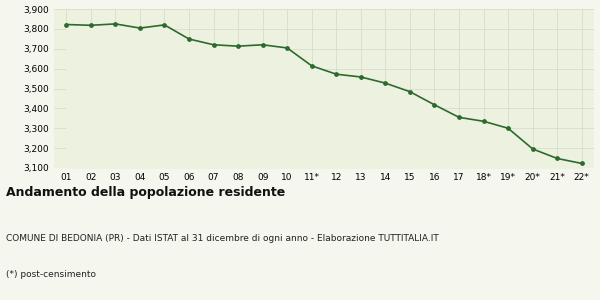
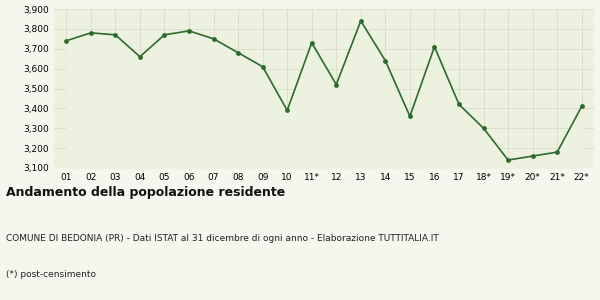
01: 3,820 -> 3,740
02: 3,820 -> 3,780
03: 3,820 -> 3,770
04: 3,800 -> 3,660
05: 3,820 -> 3,770
06: 3,750 -> 3,790
07: 3,720 -> 3,750
08: 3,710 -> 3,680
09: 3,720 -> 3,610
10: 3,700 -> 3,390
11*: 3,610 -> 3,730
12: 3,570 -> 3,520
13: 3,560 -> 3,840
14: 3,530 -> 3,640
15: 3,480 -> 3,360
16: 3,420 -> 3,710
17: 3,360 -> 3,420
18*: 3,340 -> 3,300
19*: 3,300 -> 3,140
20*: 3,200 -> 3,160
21*: 3,150 -> 3,180
22*: 3,120 -> 3,410
